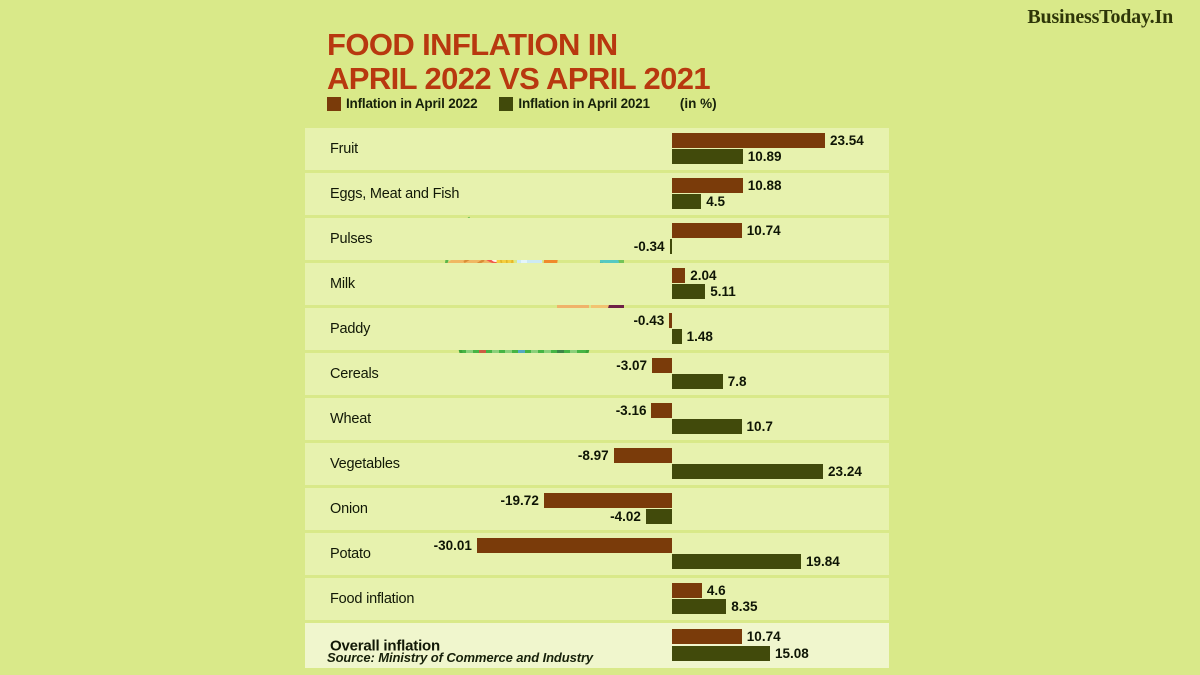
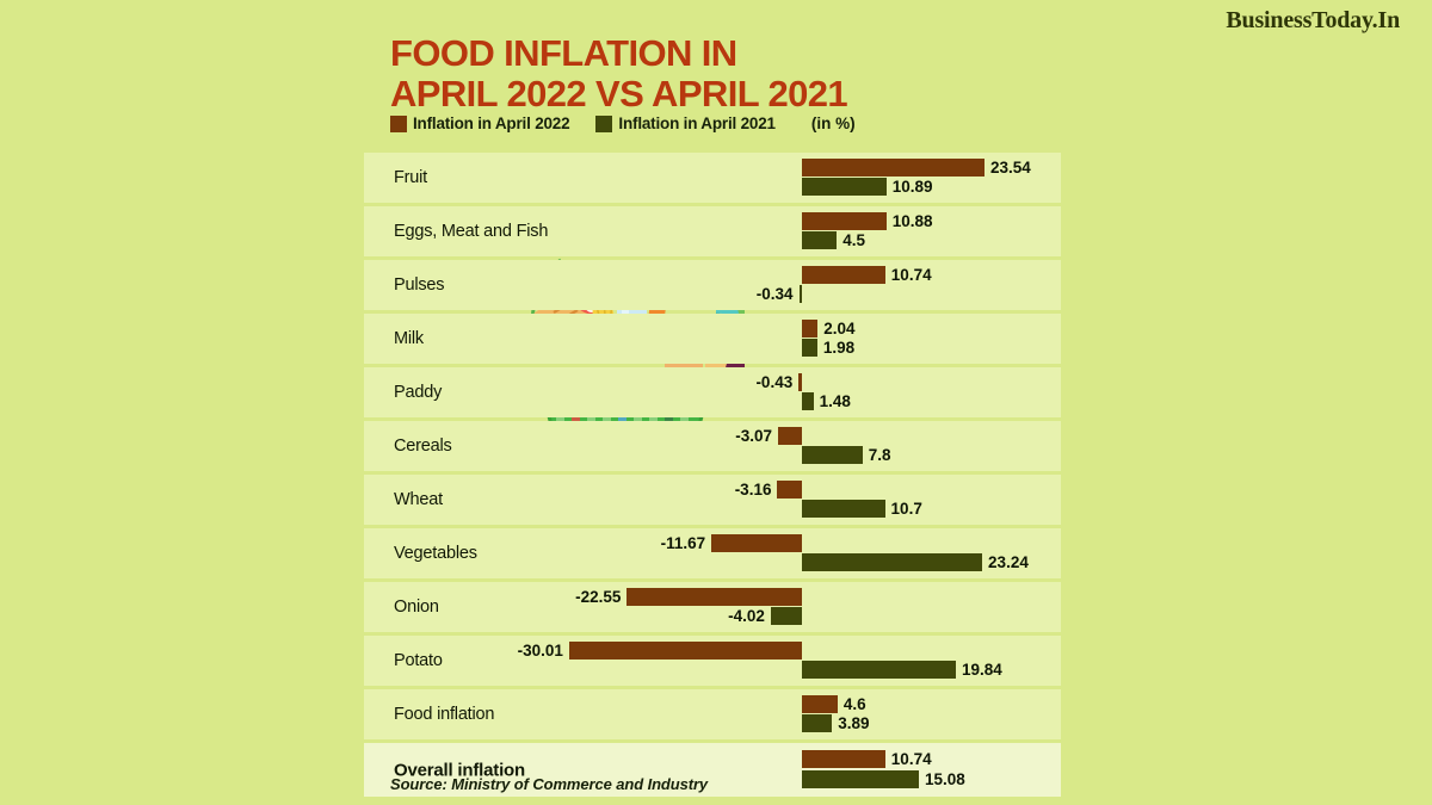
Inflation in April 2021/Milk: 5.11 -> 1.98
Inflation in April 2022/Vegetables: -8.97 -> -11.67
Inflation in April 2022/Onion: -19.72 -> -22.55
Inflation in April 2021/Food inflation: 8.35 -> 3.89
